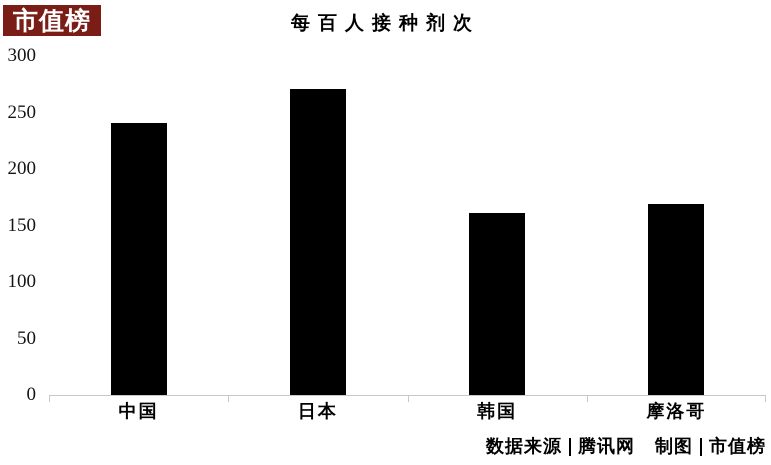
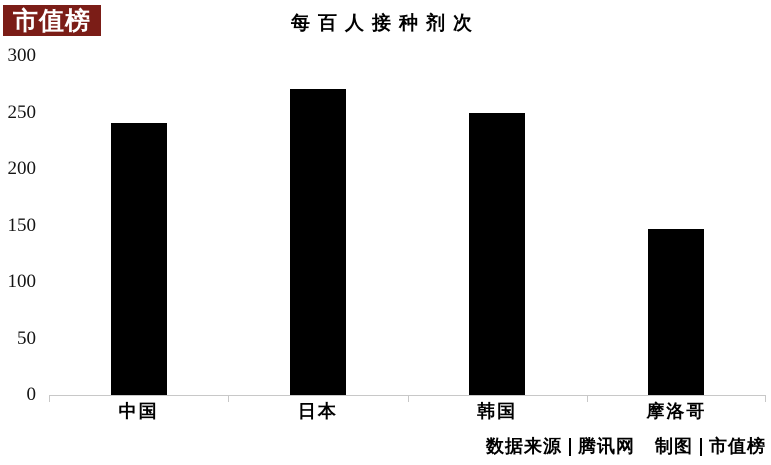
韩国: 161 -> 250
摩洛哥: 169 -> 147
